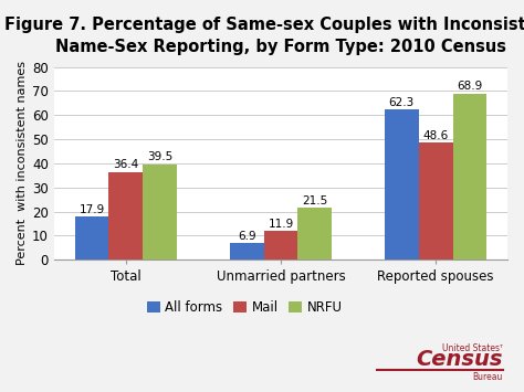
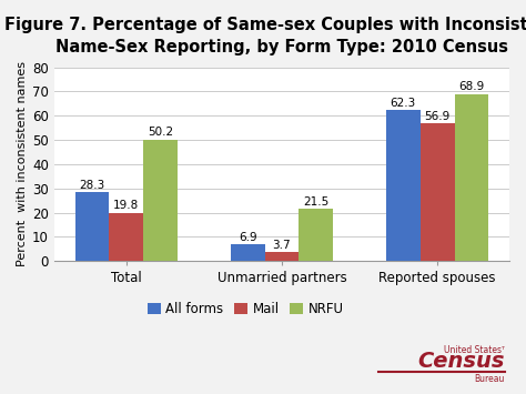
All forms/Total: 17.9 -> 28.3
Mail/Total: 36.4 -> 19.8
NRFU/Total: 39.5 -> 50.2
Mail/Unmarried partners: 11.9 -> 3.7
Mail/Reported spouses: 48.6 -> 56.9
